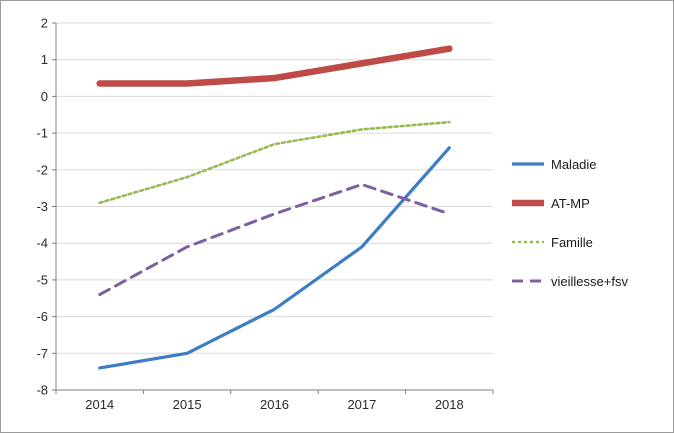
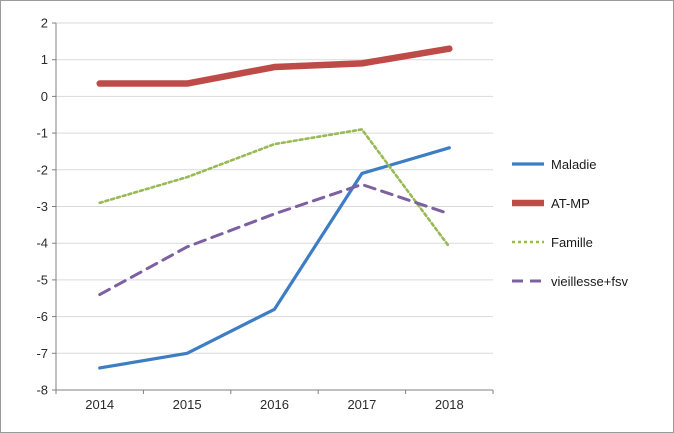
AT-MP/2016: 0.5 -> 0.8
Maladie/2017: -4.1 -> -2.1
Famille/2018: -0.7 -> -4.1
